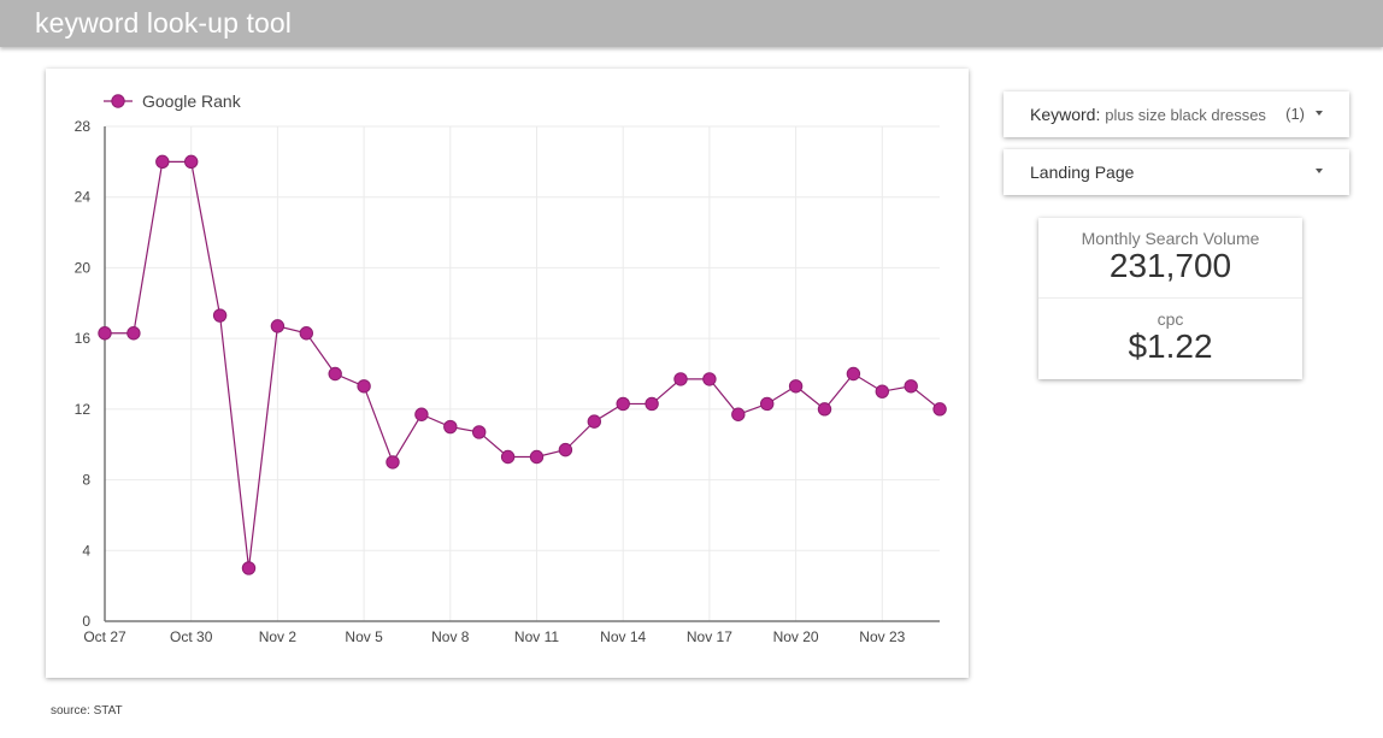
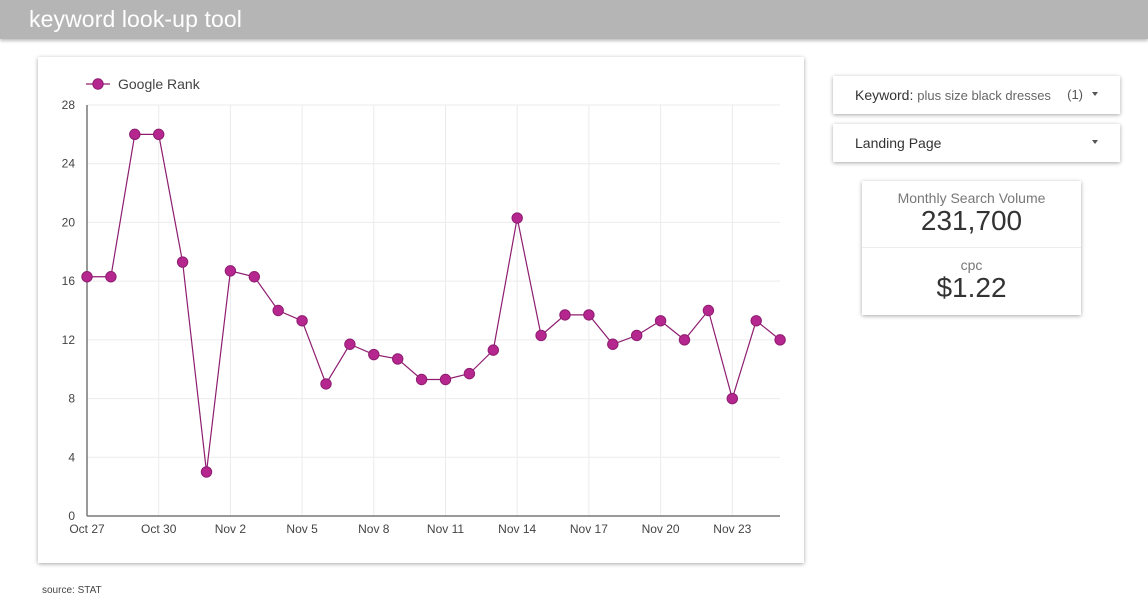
Nov 14: 12.3 -> 20.3
Nov 23: 13.0 -> 8.0
